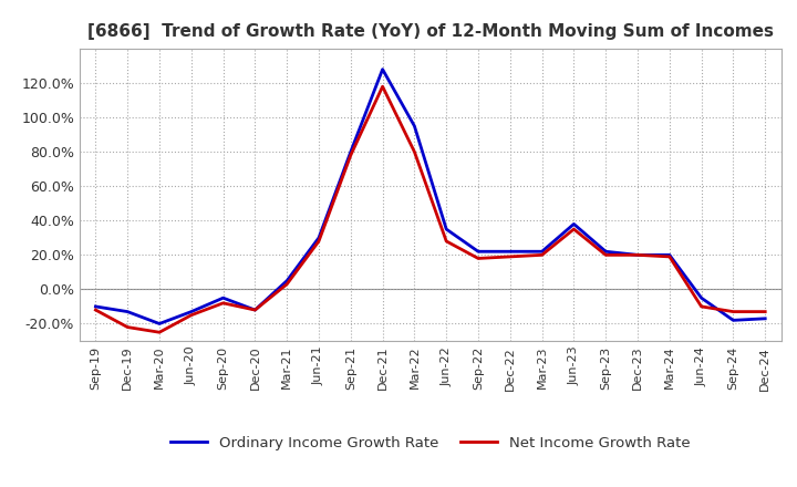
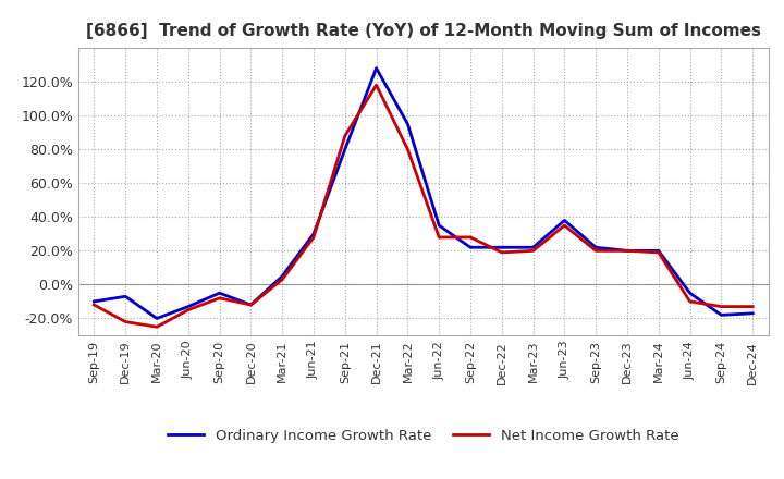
Ordinary Income Growth Rate/Dec-19: -13% -> -7%
Net Income Growth Rate/Sep-21: 78% -> 88%
Net Income Growth Rate/Sep-22: 18% -> 28%
